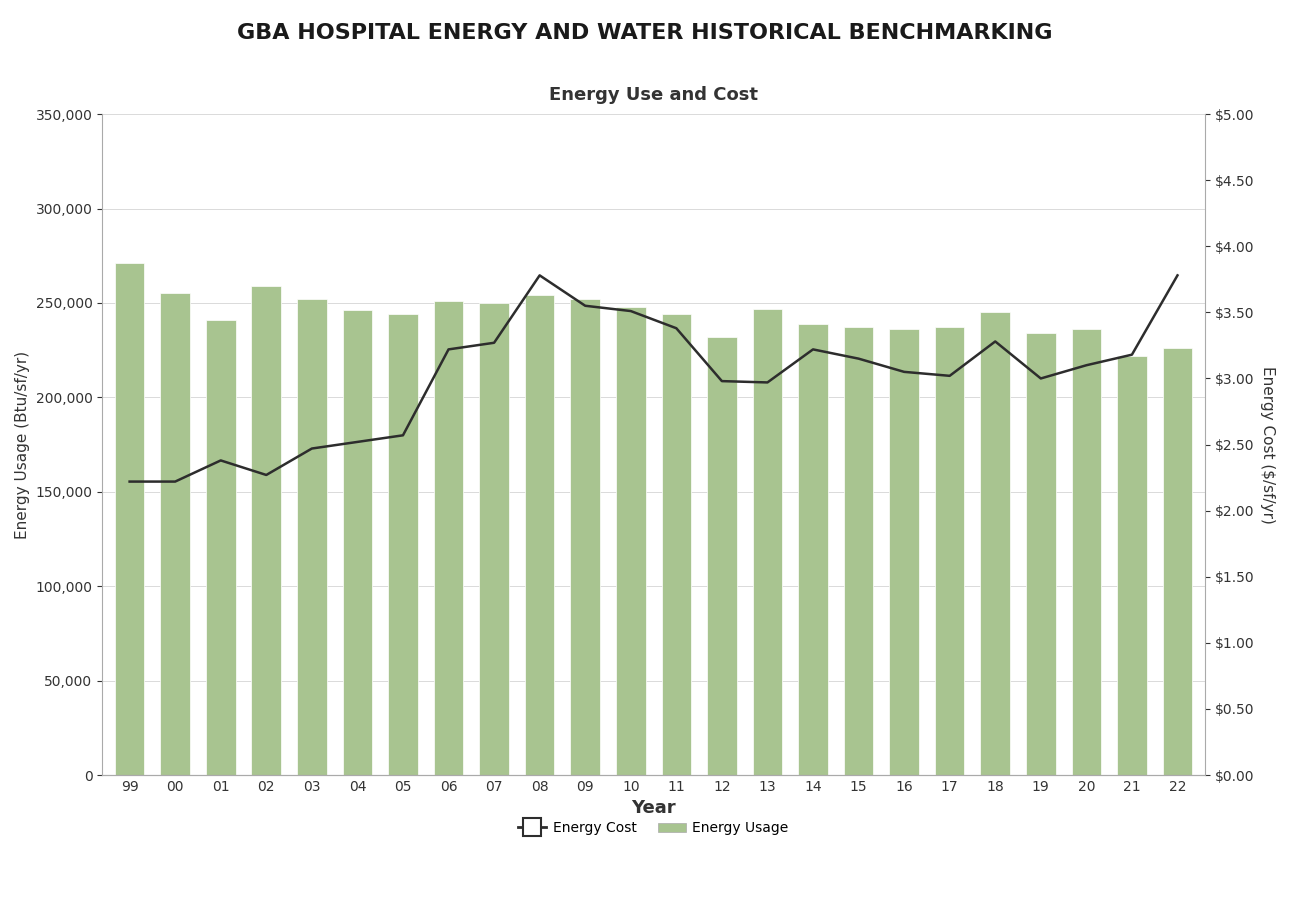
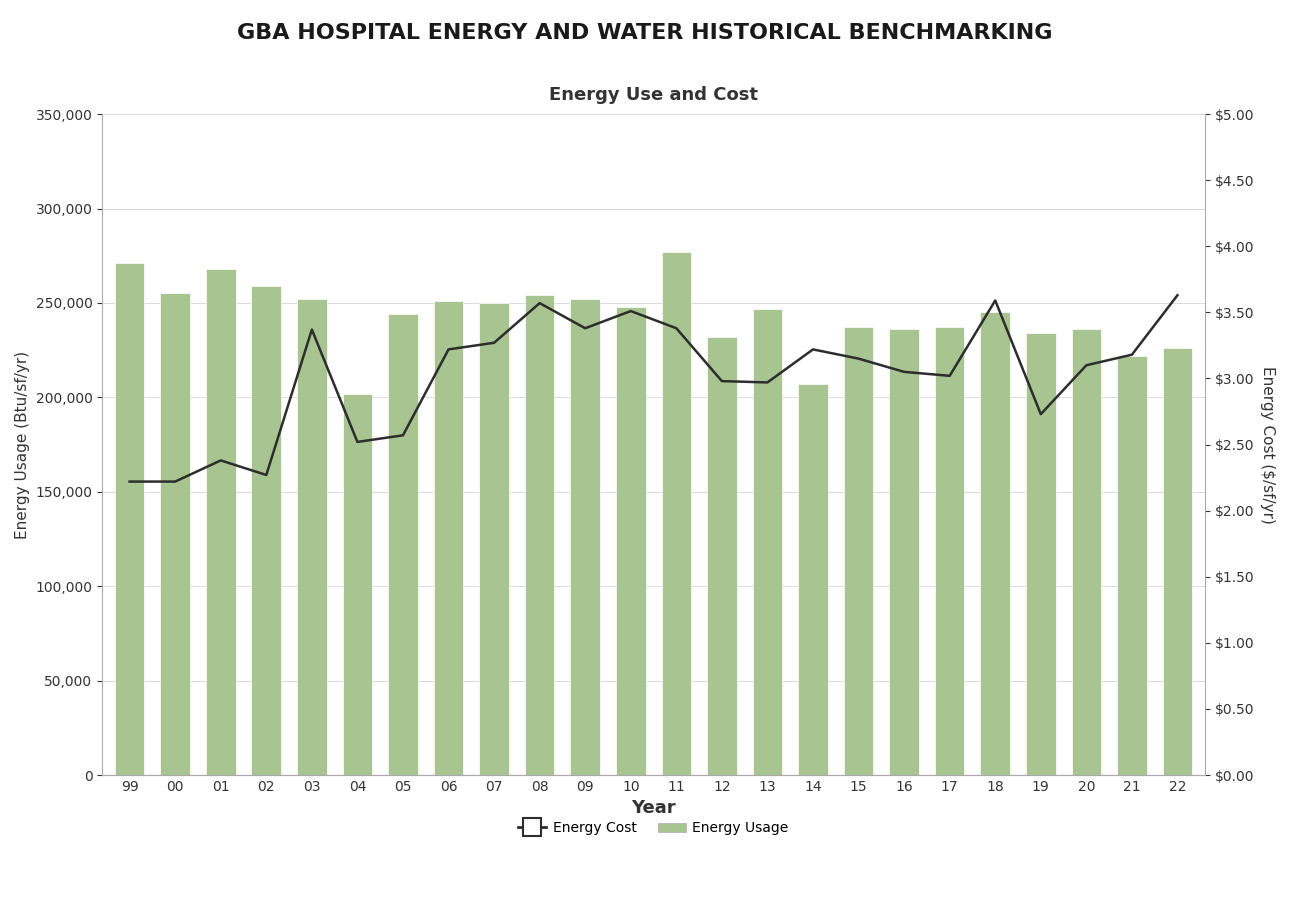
Energy Usage/01: 241,000 -> 268,000
Energy Cost/03: $2.47 -> $3.37
Energy Usage/04: 246,000 -> 202,000
Energy Cost/08: $3.78 -> $3.57
Energy Cost/09: $3.55 -> $3.38
Energy Usage/11: 244,000 -> 277,000
Energy Usage/14: 239,000 -> 207,000
Energy Cost/18: $3.28 -> $3.59
Energy Cost/19: $3.00 -> $2.73
Energy Cost/22: $3.78 -> $3.63
